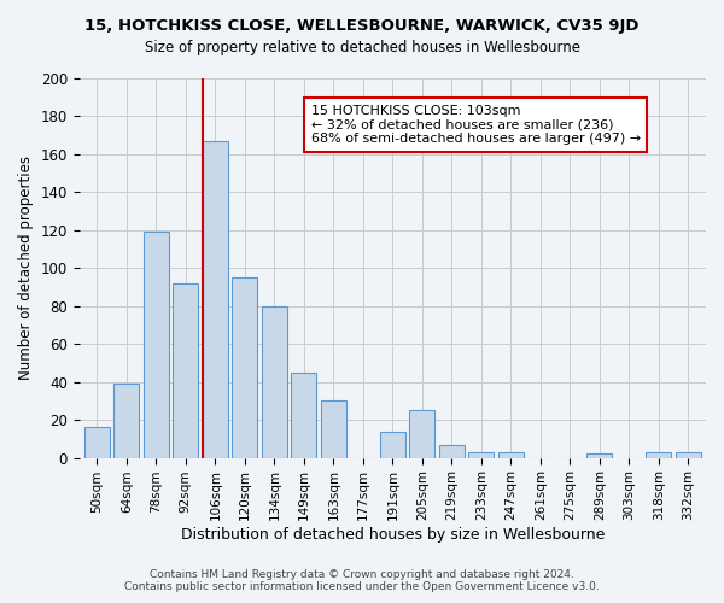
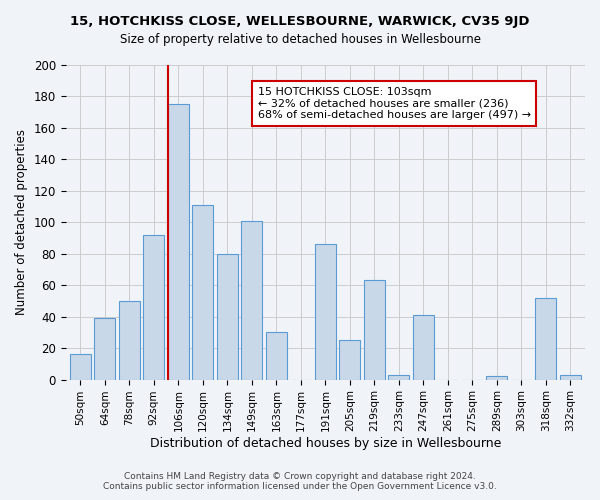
78sqm: 119 -> 50
106sqm: 167 -> 175
120sqm: 95 -> 111
149sqm: 45 -> 101
191sqm: 14 -> 86
219sqm: 7 -> 63
247sqm: 3 -> 41
318sqm: 3 -> 52
